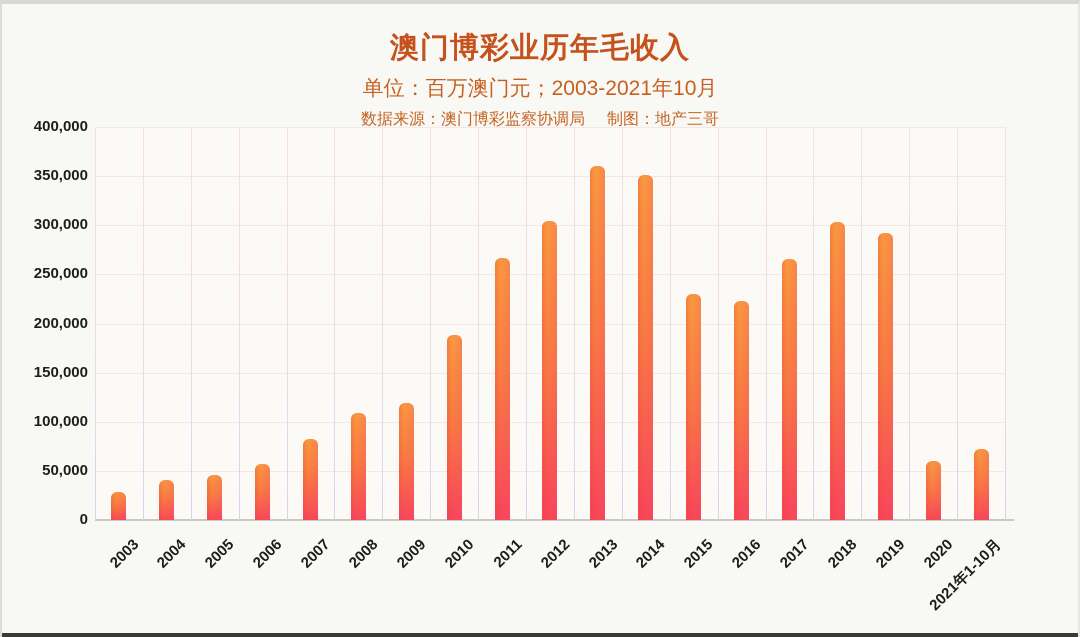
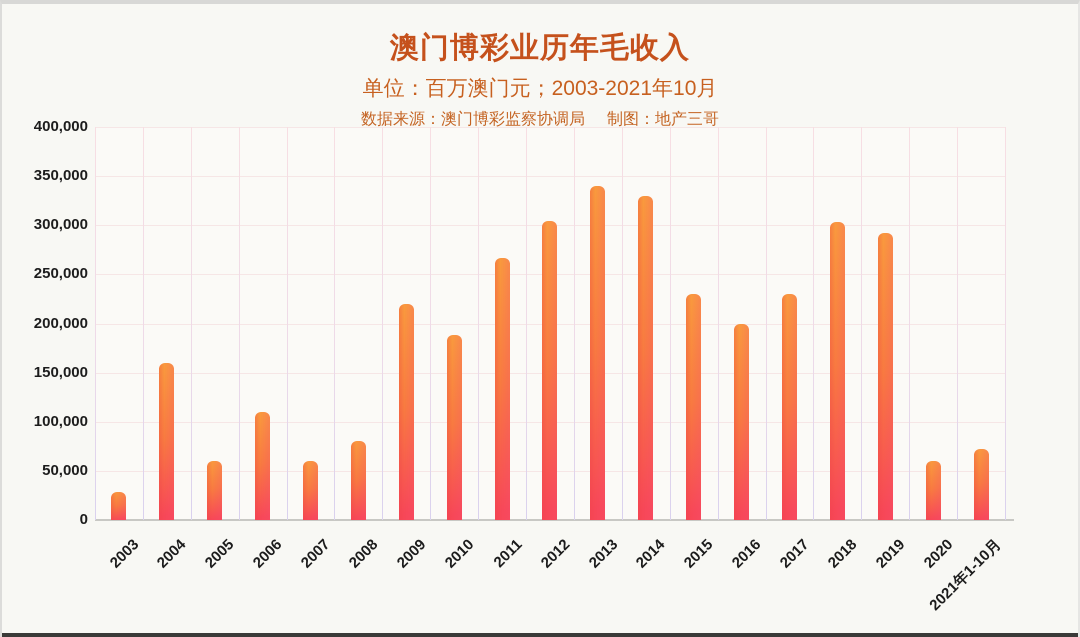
2004: 40000 -> 160000
2005: 50000 -> 60000
2006: 60000 -> 110000
2007: 80000 -> 60000
2008: 110000 -> 80000
2009: 120000 -> 220000
2013: 360000 -> 340000
2014: 350000 -> 330000
2016: 220000 -> 200000
2017: 270000 -> 230000
